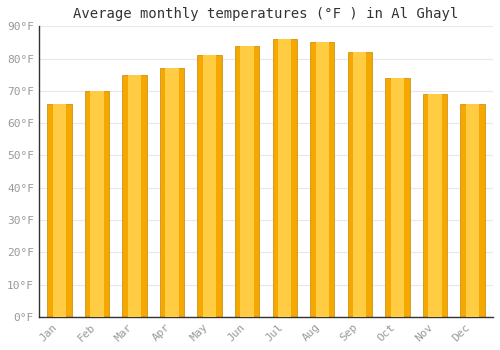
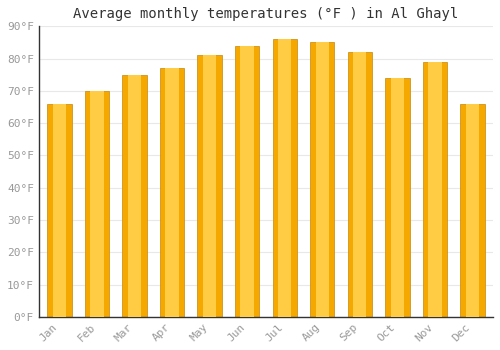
Nov: 69°F -> 79°F
